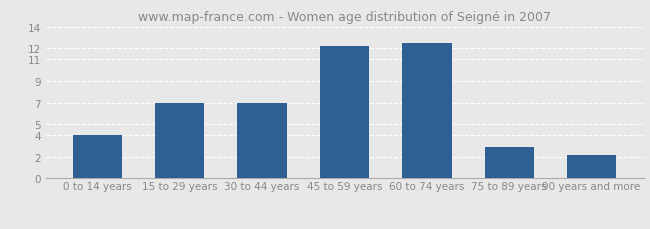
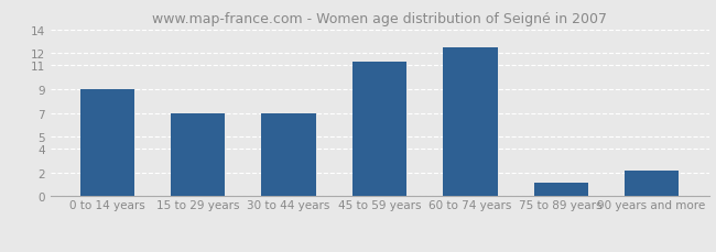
0 to 14 years: 4.0 -> 9.0
45 to 59 years: 12.2 -> 11.3
75 to 89 years: 2.9 -> 1.1
